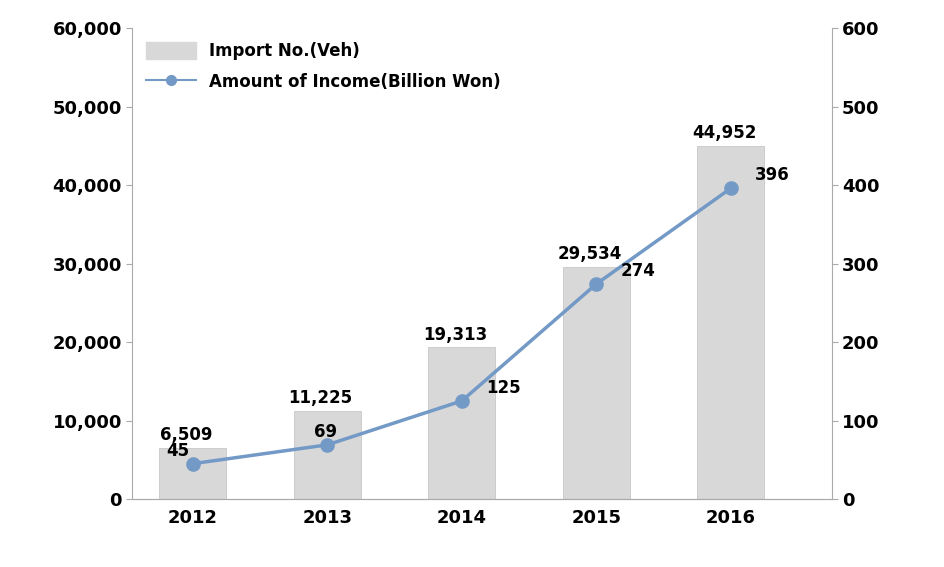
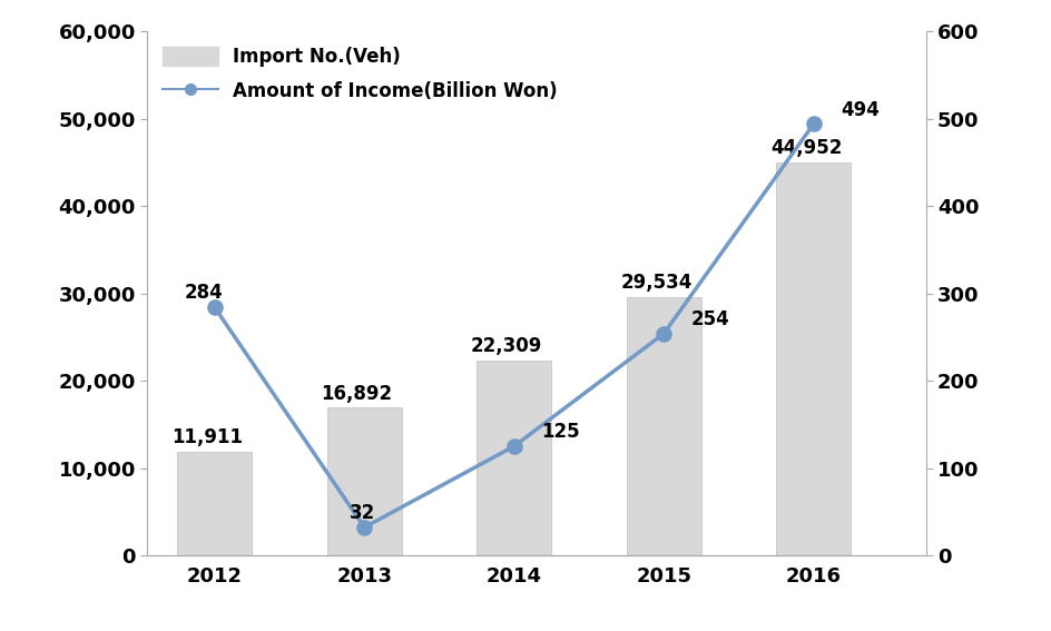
Import No.(Veh)/2012: 6,509 -> 11,911
Amount of Income(Billion Won)/2012: 45 -> 284
Import No.(Veh)/2013: 11,225 -> 16,892
Amount of Income(Billion Won)/2013: 69 -> 32
Import No.(Veh)/2014: 19,313 -> 22,309
Amount of Income(Billion Won)/2015: 274 -> 254
Amount of Income(Billion Won)/2016: 396 -> 494
